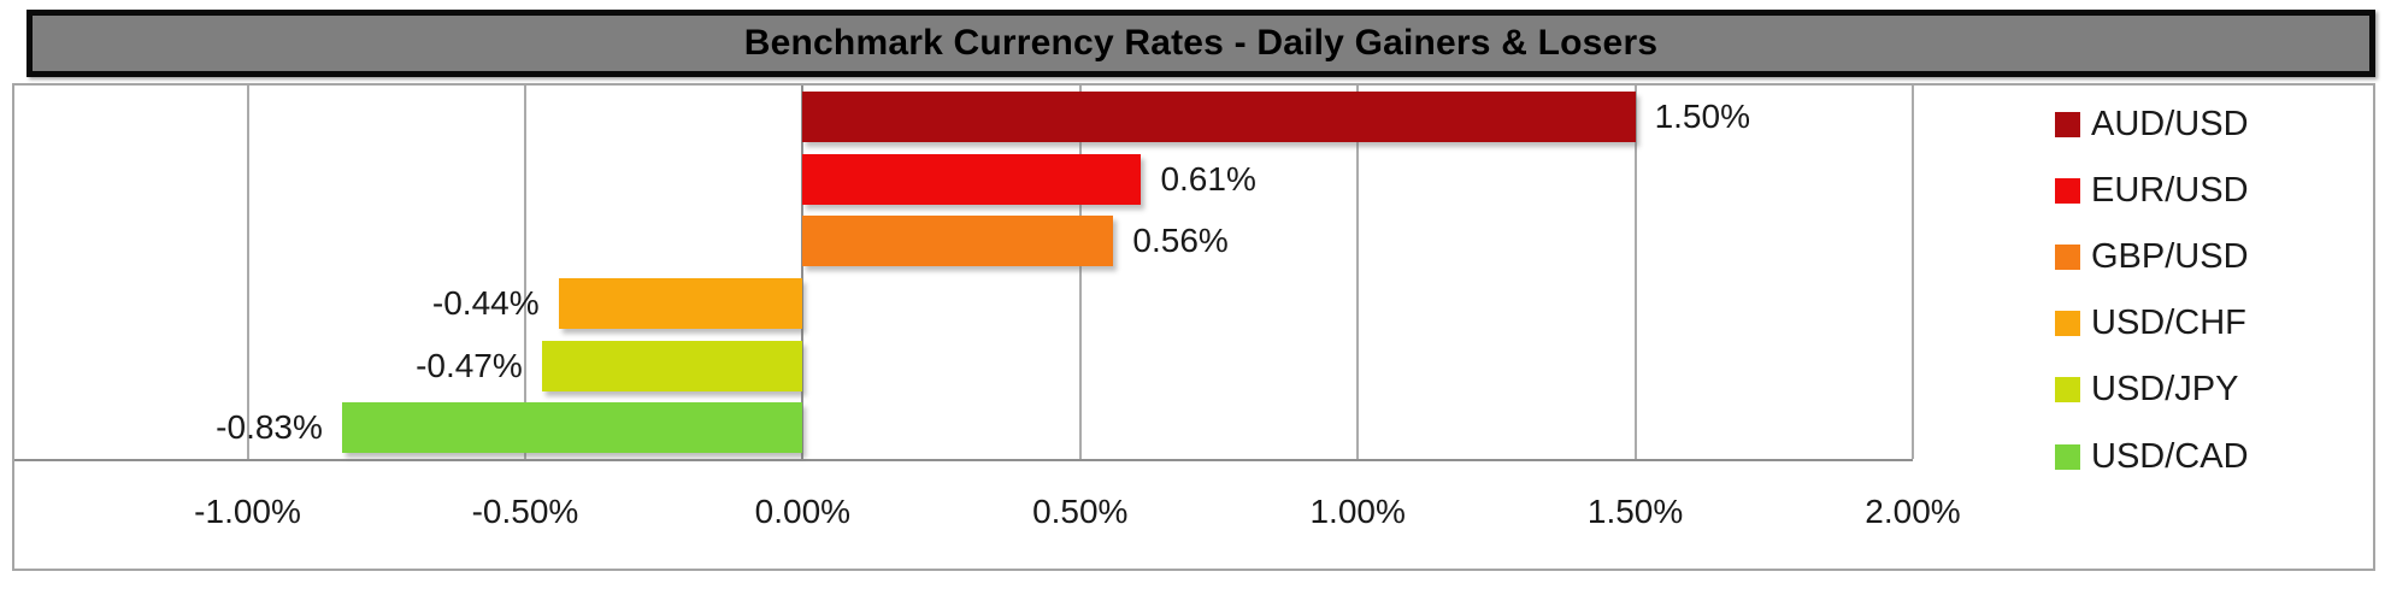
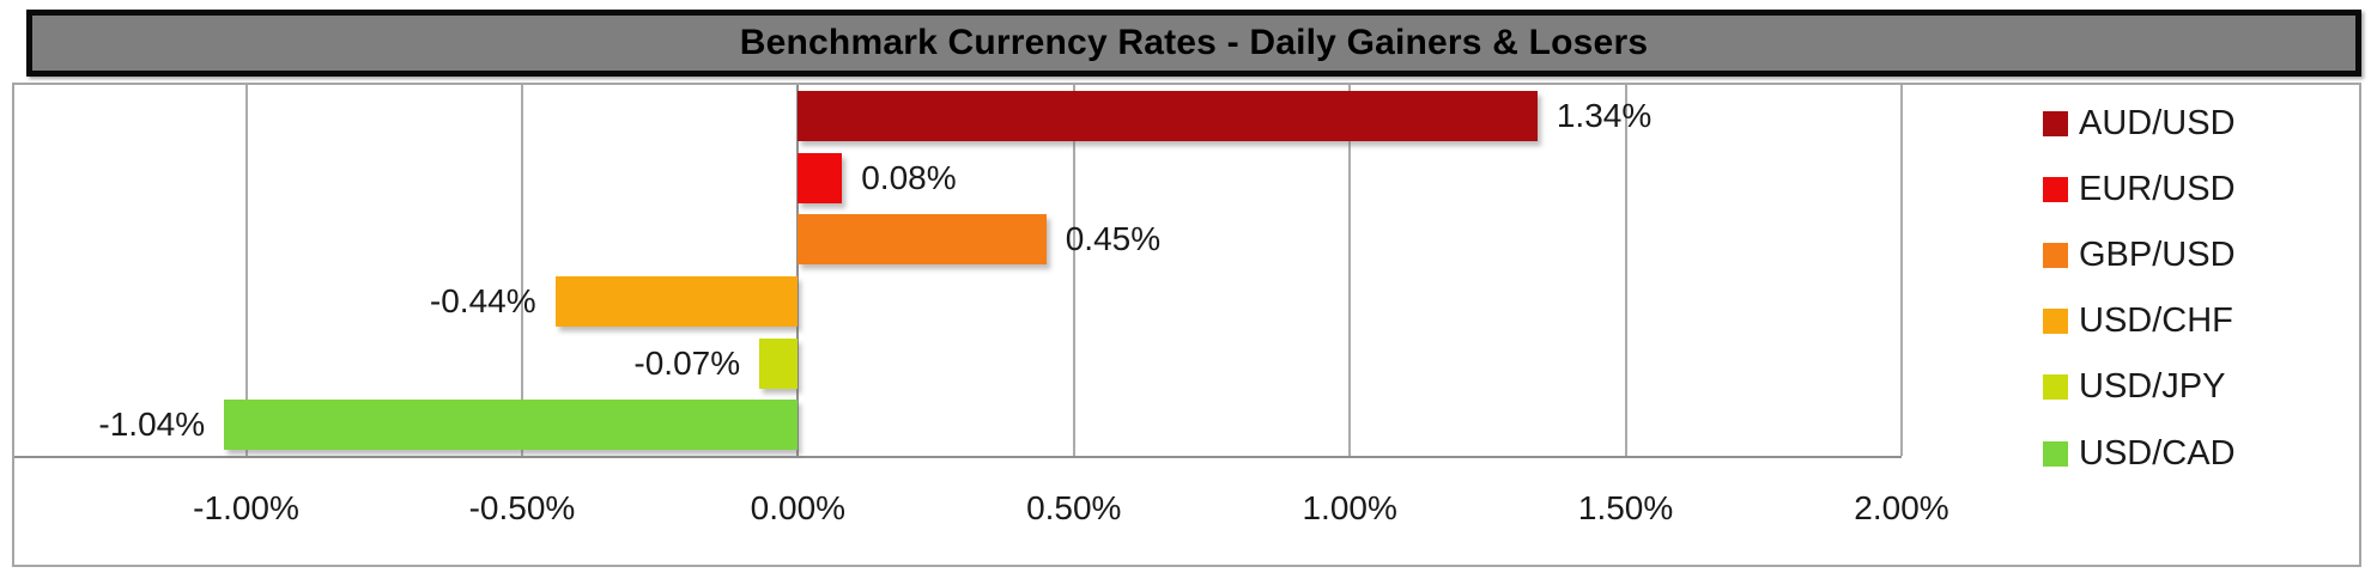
AUD/USD: 1.50% -> 1.34%
EUR/USD: 0.61% -> 0.08%
GBP/USD: 0.56% -> 0.45%
USD/JPY: -0.47% -> -0.07%
USD/CAD: -0.83% -> -1.04%
